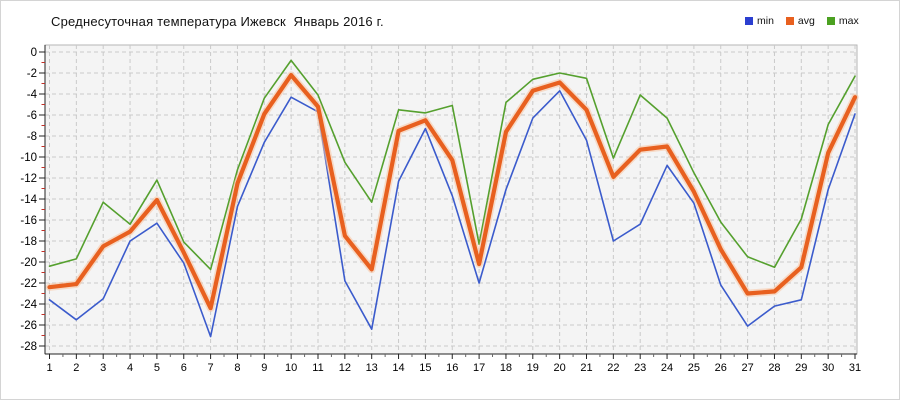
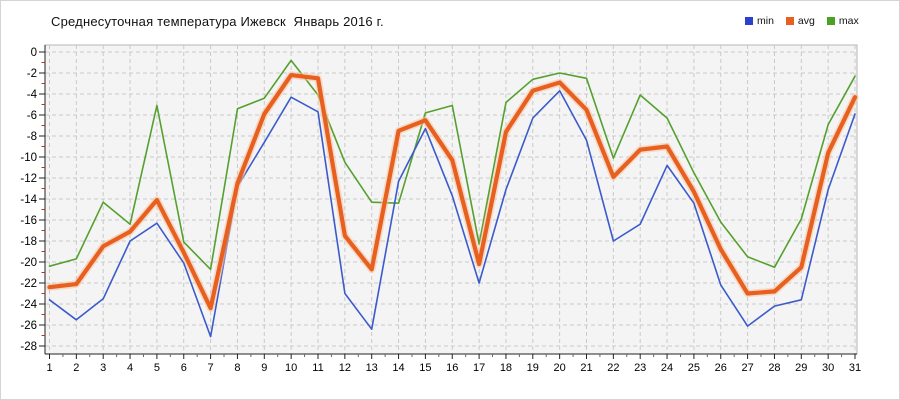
max/5: -12.2 -> -5.1
min/8: -14.7 -> -12.8
max/8: -11.2 -> -5.4
avg/11: -5.2 -> -2.5
min/12: -21.8 -> -23.0
max/14: -5.5 -> -14.4
